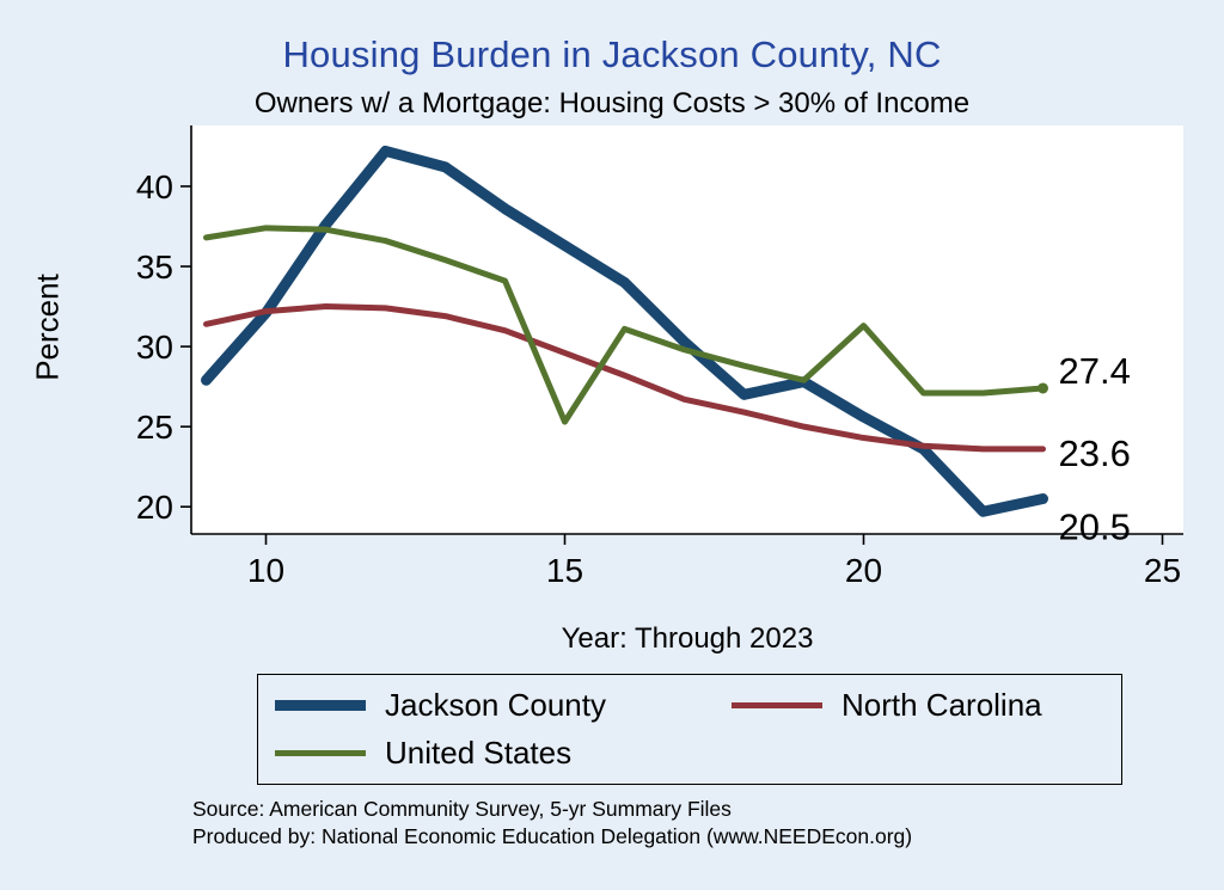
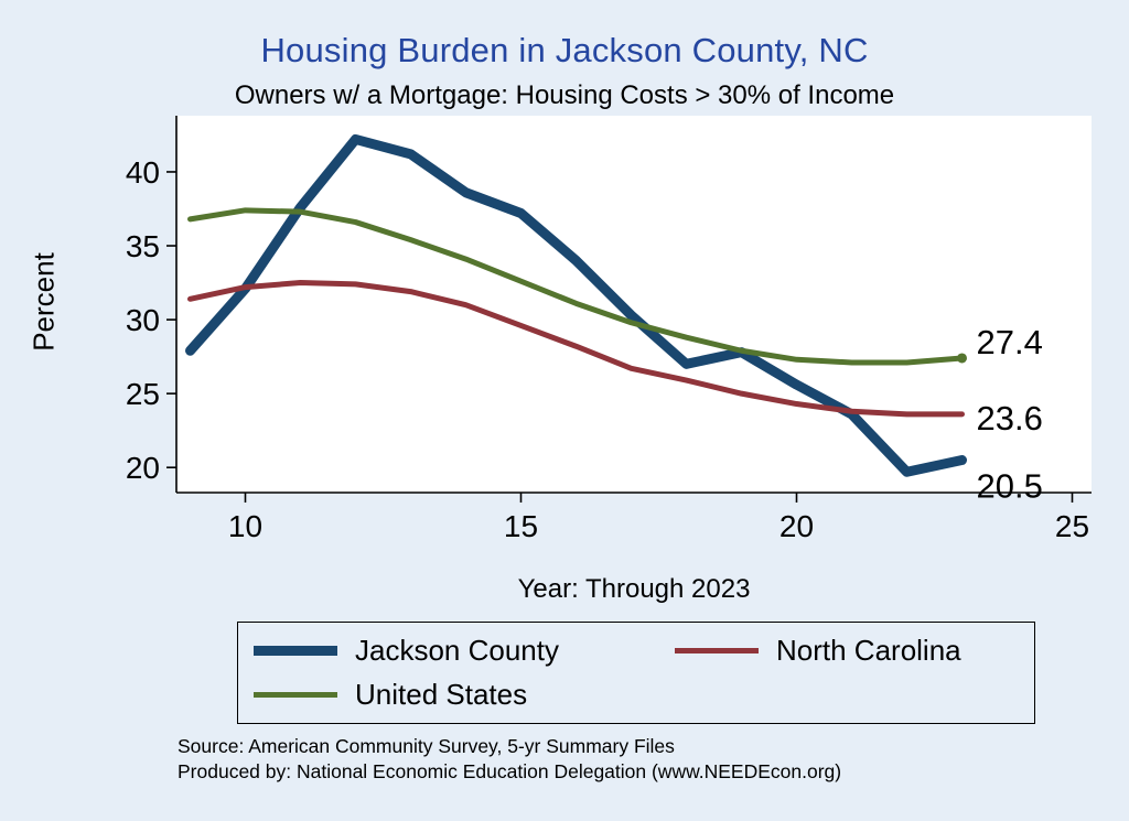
Jackson County/15: 36.3 -> 37.2
United States/15: 25.3 -> 32.6
United States/20: 31.3 -> 27.3
